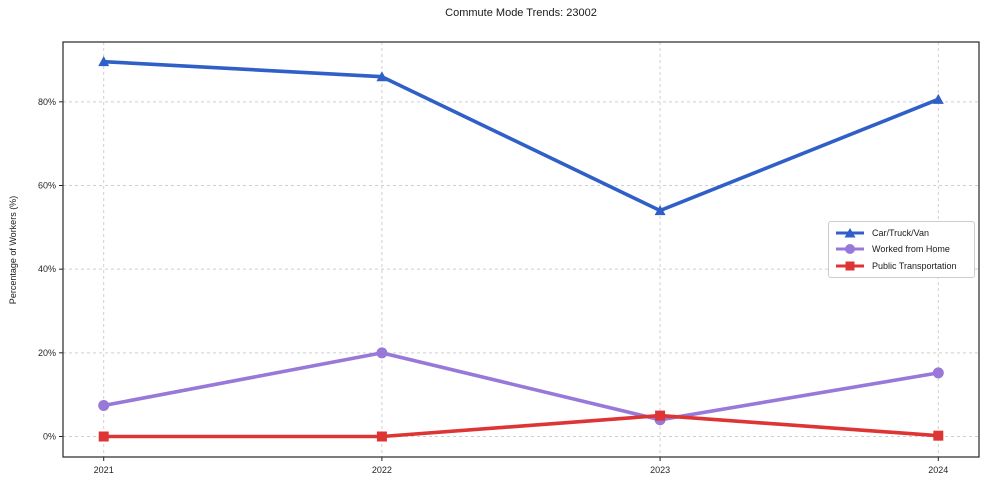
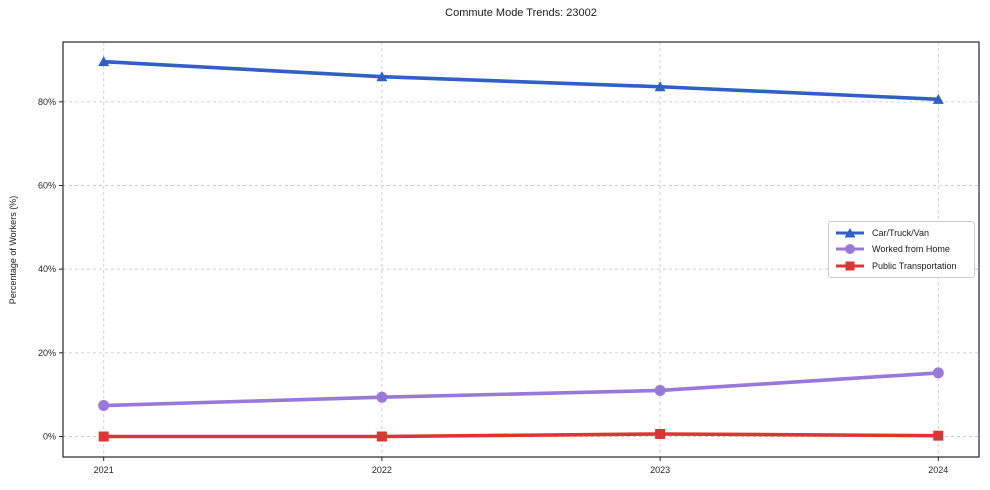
Worked from Home/2022: 20% -> 9%
Car/Truck/Van/2023: 54% -> 84%
Worked from Home/2023: 4% -> 11%
Public Transportation/2023: 5% -> 1%
